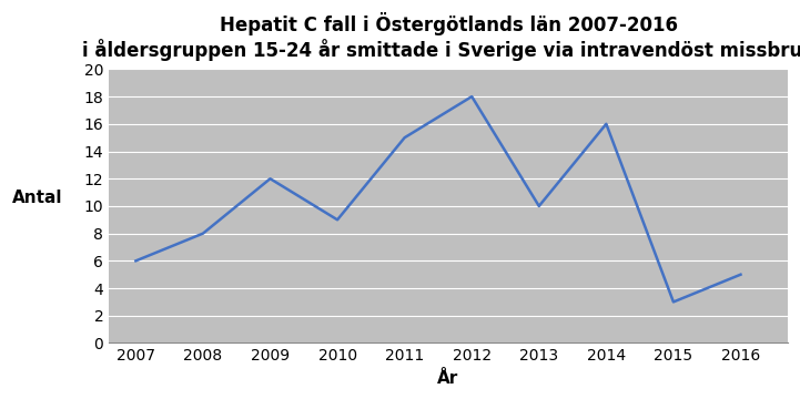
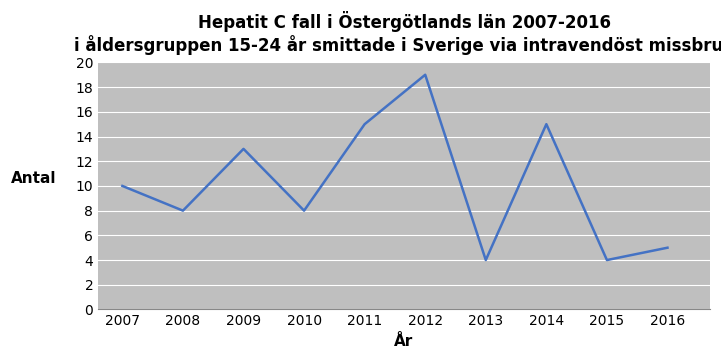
2007: 6 -> 10
2009: 12 -> 13
2010: 9 -> 8
2012: 18 -> 19
2013: 10 -> 4
2014: 16 -> 15
2015: 3 -> 4
